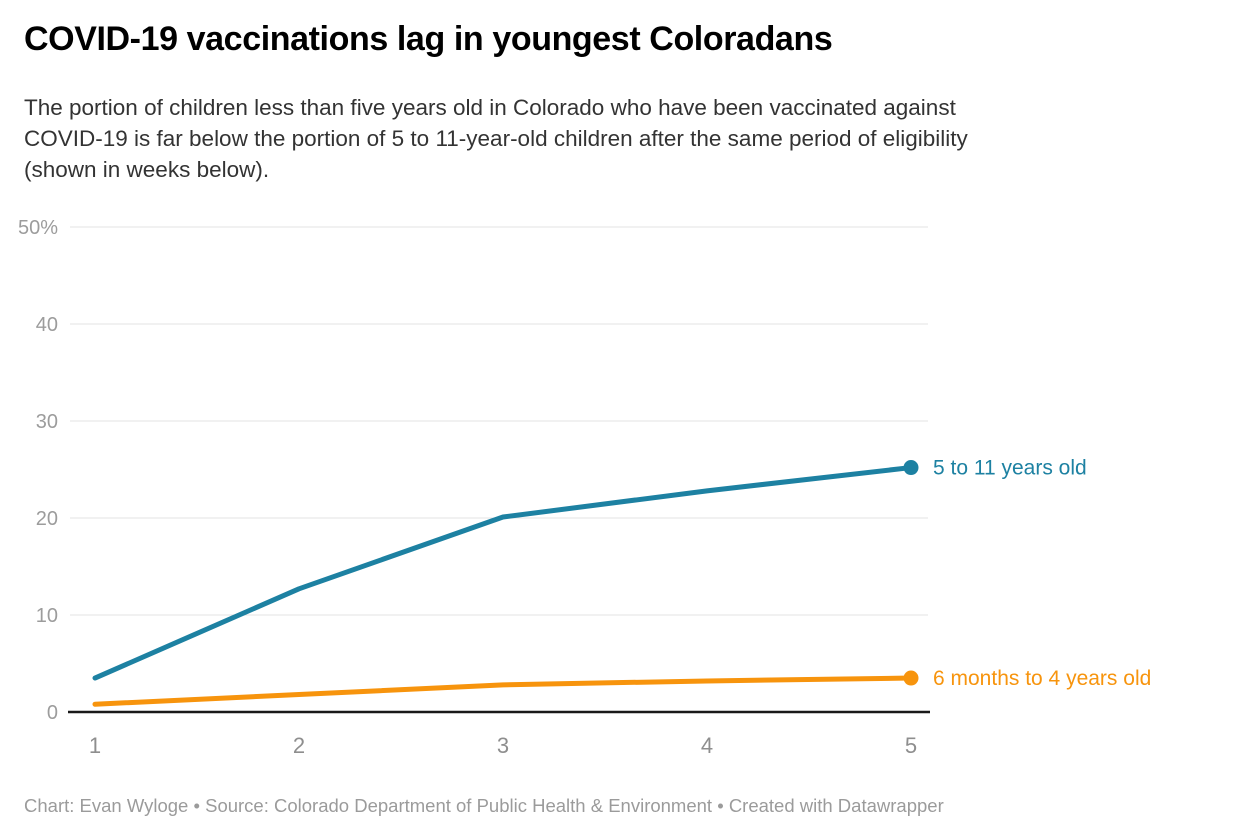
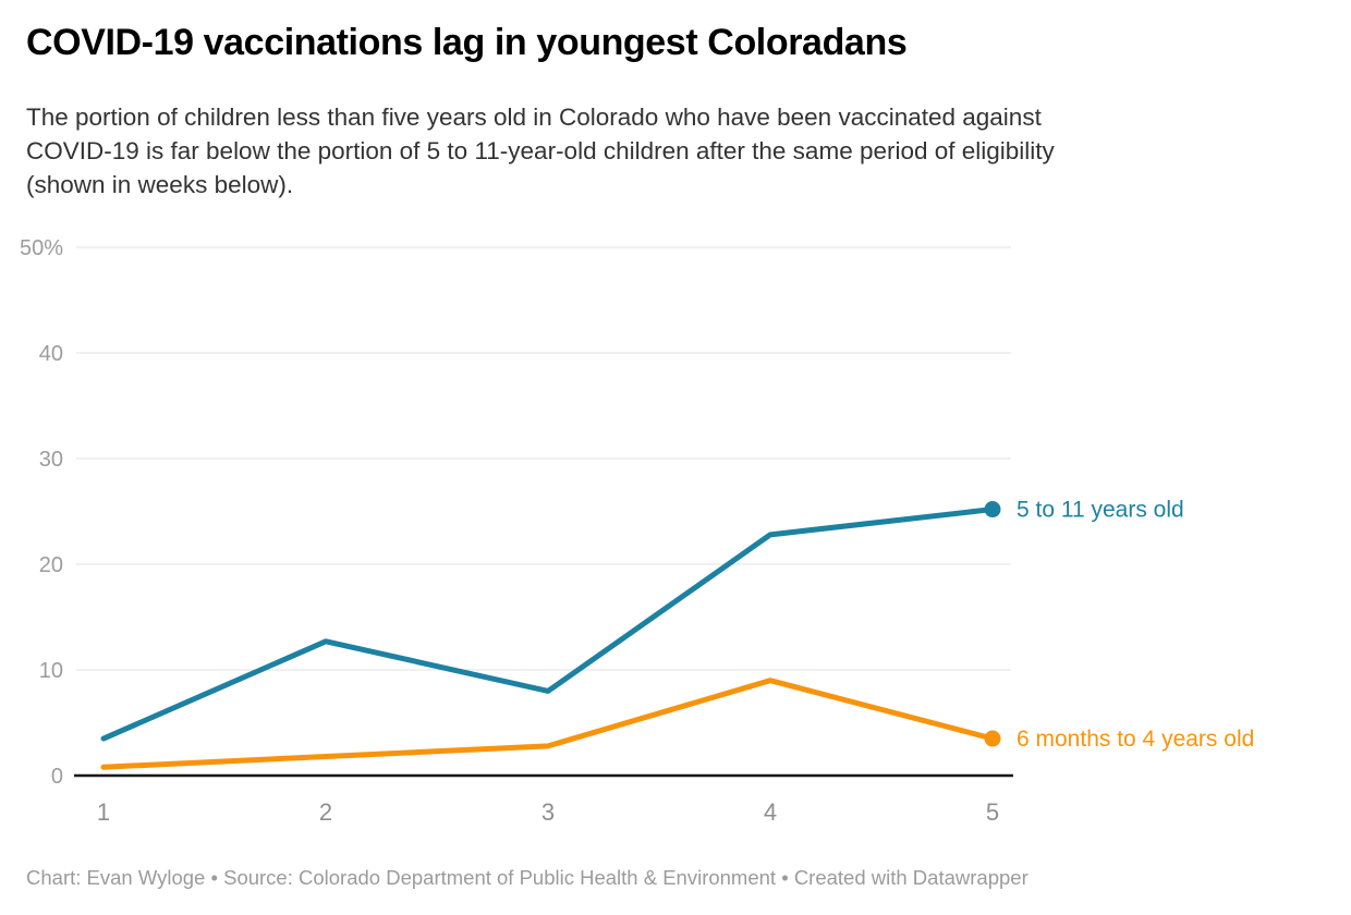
5 to 11 years old/3: 20% -> 8%
6 months to 4 years old/4: 3% -> 9%
